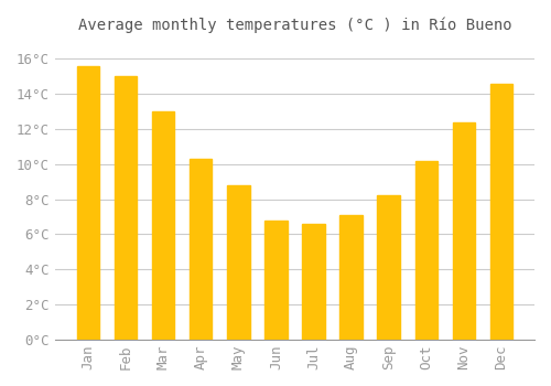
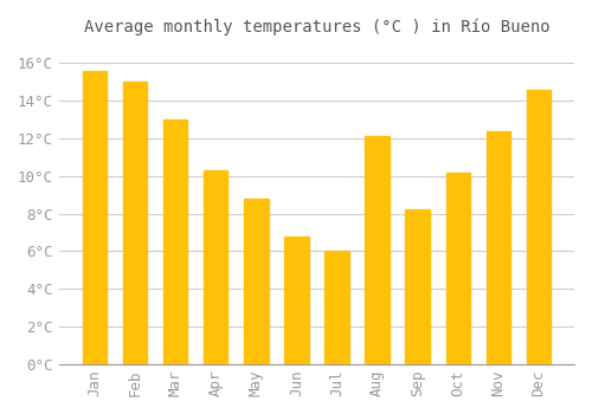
Jul: 6.6°C -> 6.0°C
Aug: 7.1°C -> 12.1°C
